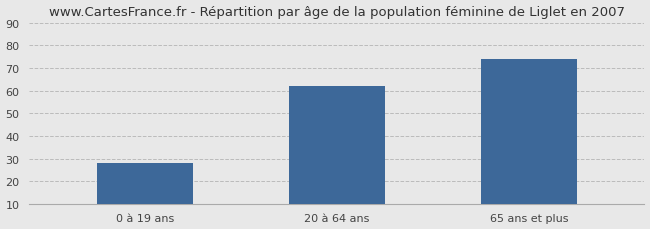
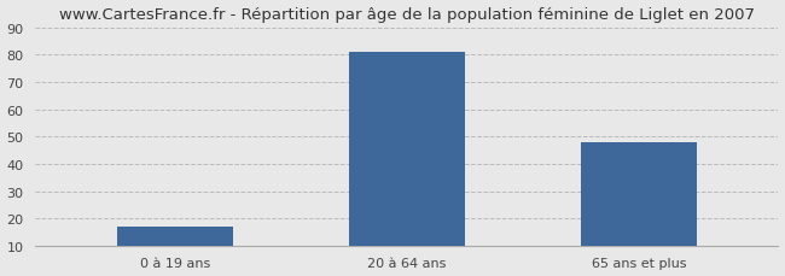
0 à 19 ans: 28 -> 17
20 à 64 ans: 62 -> 81
65 ans et plus: 74 -> 48
